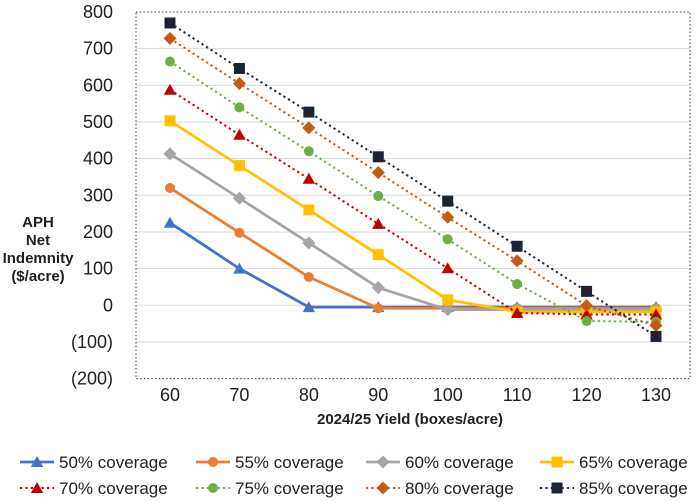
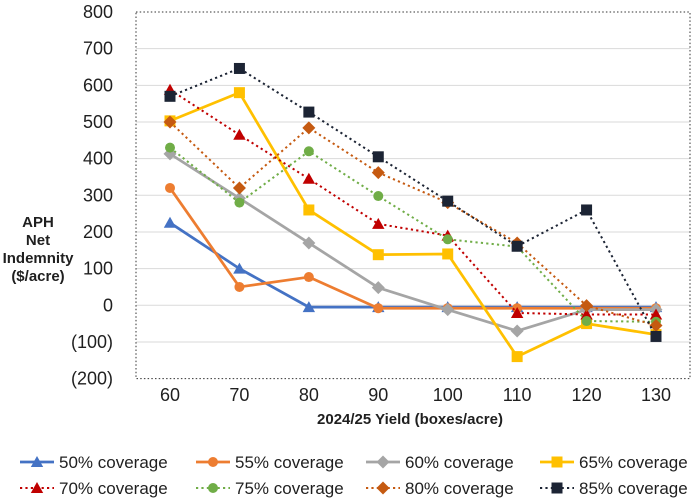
75% coverage/60: 660 -> 430
80% coverage/60: 730 -> 500
85% coverage/60: 770 -> 570
55% coverage/70: 200 -> 50
65% coverage/70: 380 -> 580
75% coverage/70: 540 -> 280
80% coverage/70: 600 -> 320
65% coverage/100: 20 -> 140
70% coverage/100: 100 -> 190
80% coverage/100: 240 -> 280
60% coverage/110: -10 -> -70
65% coverage/110: -20 -> -140
75% coverage/110: 60 -> 160
80% coverage/110: 120 -> 170
65% coverage/120: -20 -> -50
85% coverage/120: 40 -> 260
65% coverage/130: -20 -> -80
